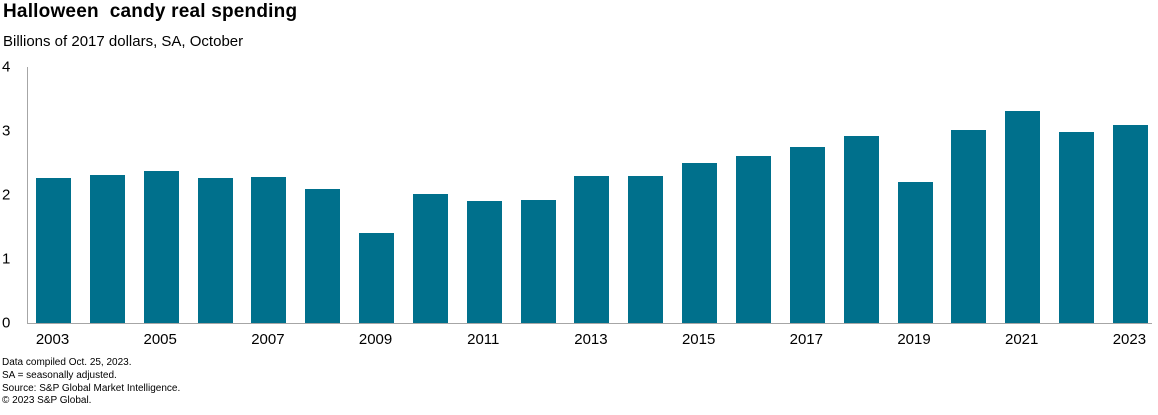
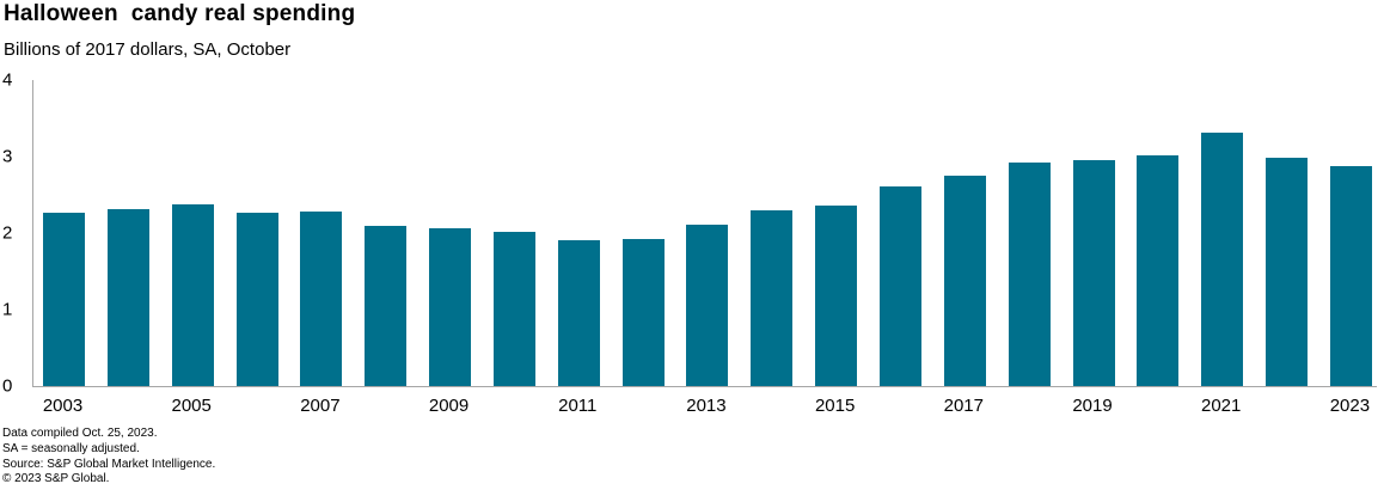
2009: 1.4 -> 2.1
2013: 2.3 -> 2.1
2015: 2.5 -> 2.4
2019: 2.2 -> 3.0
2023: 3.1 -> 2.9
